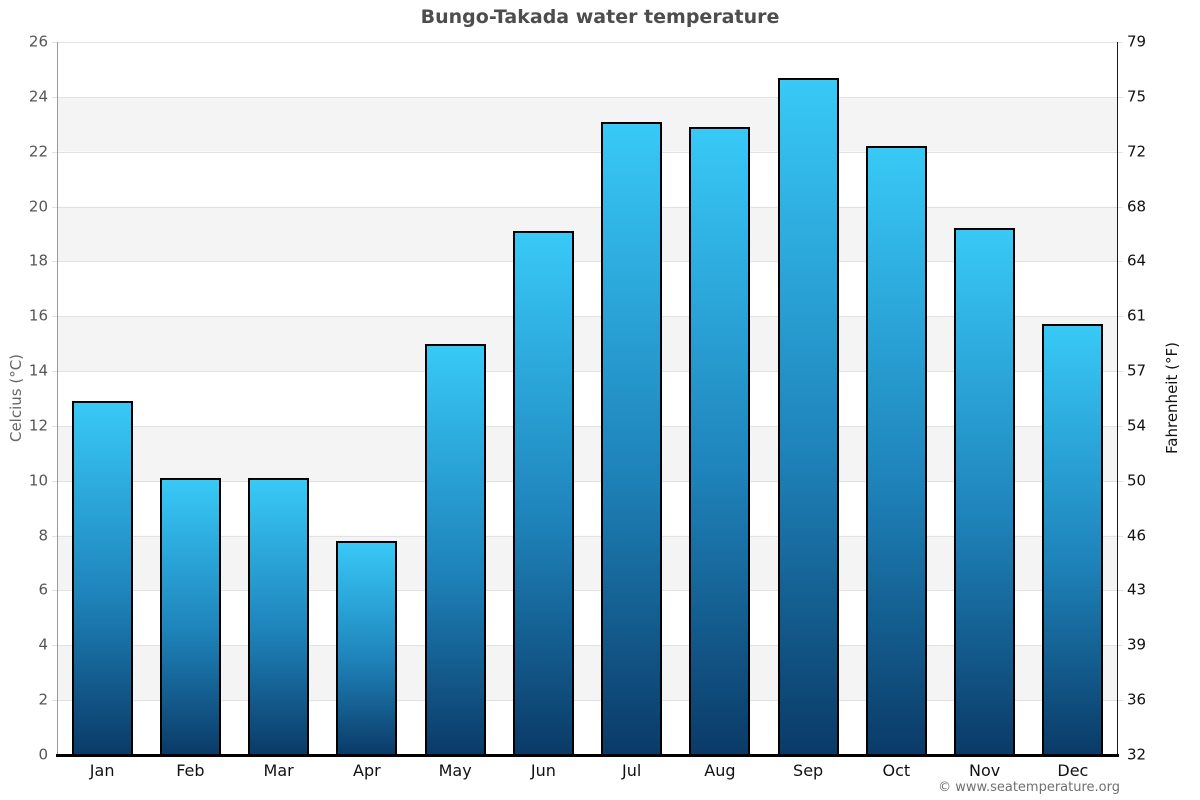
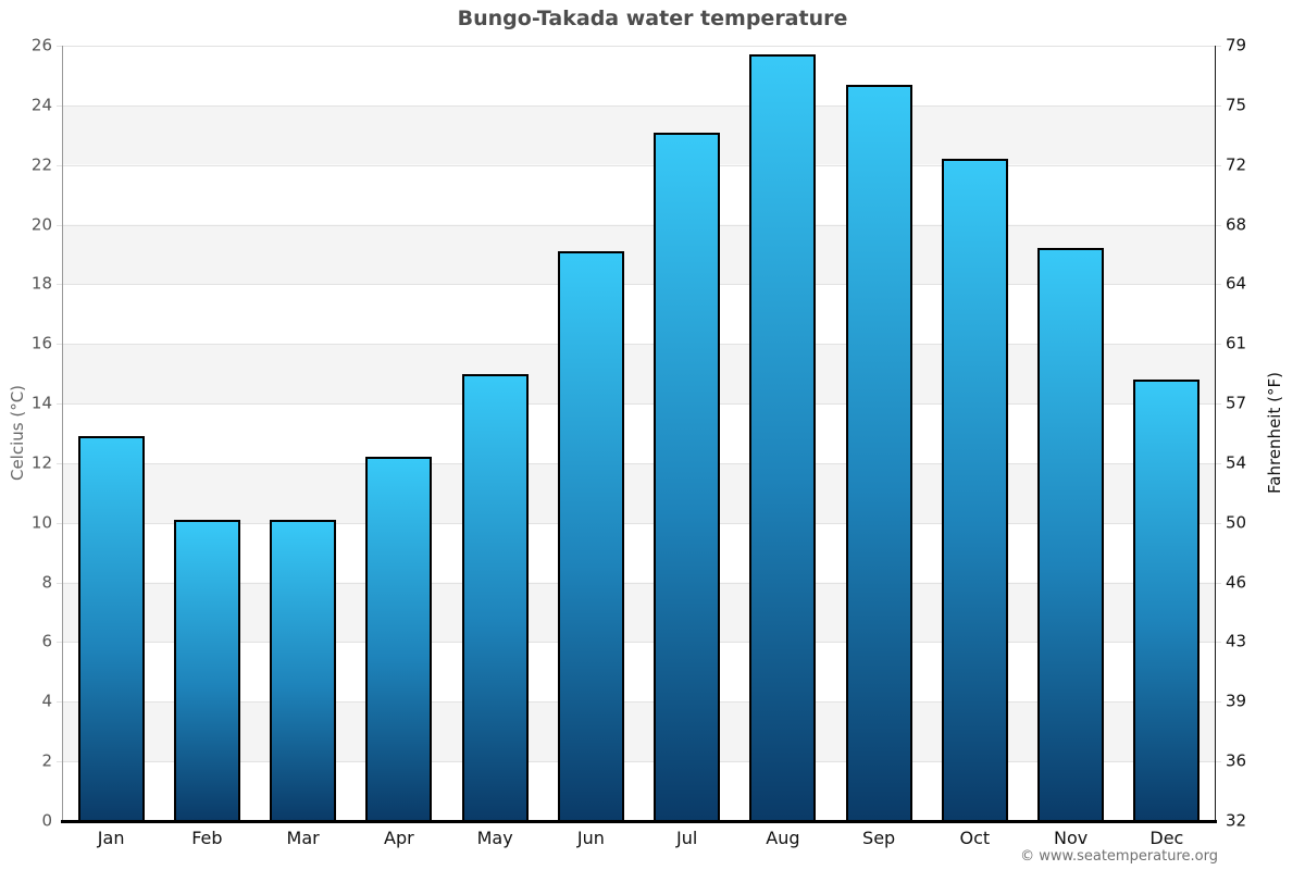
Apr: 7.8 -> 12.2
Aug: 22.9 -> 25.7
Dec: 15.7 -> 14.8
